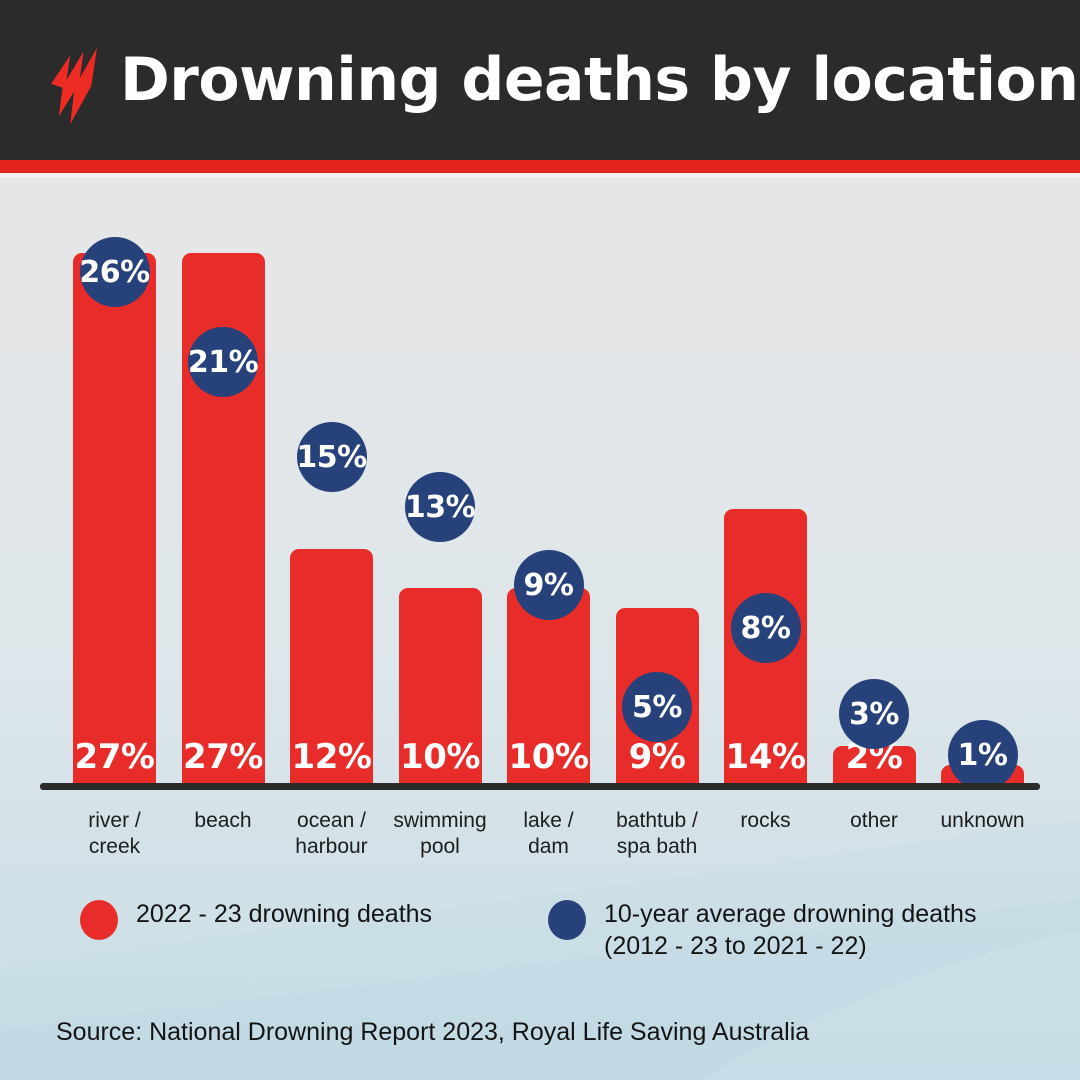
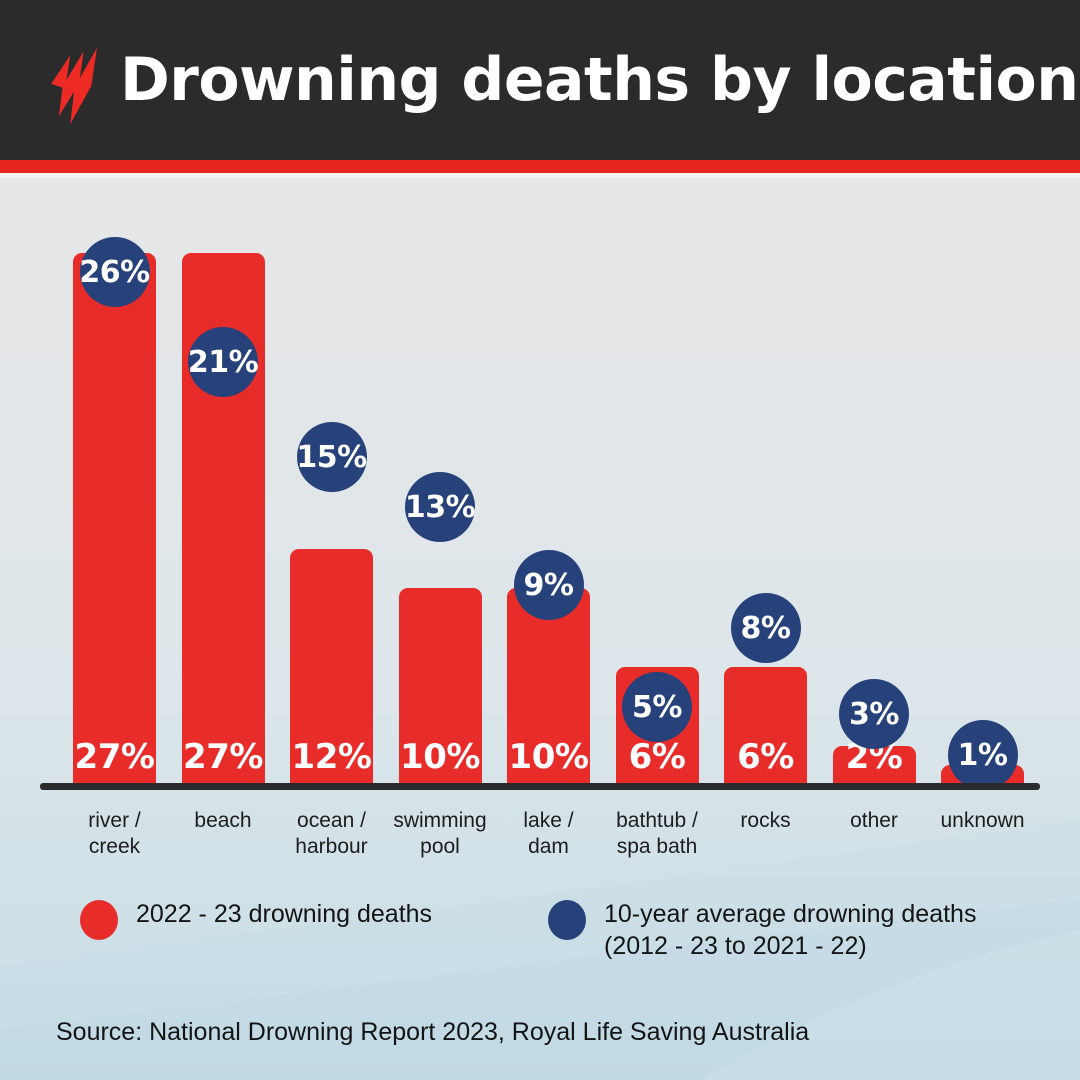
2022 - 23 drowning deaths/bathtub / spa bath: 9% -> 6%
2022 - 23 drowning deaths/rocks: 14% -> 6%
